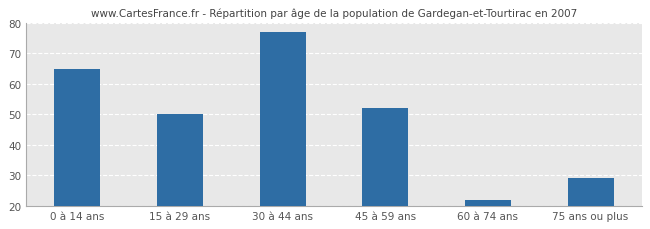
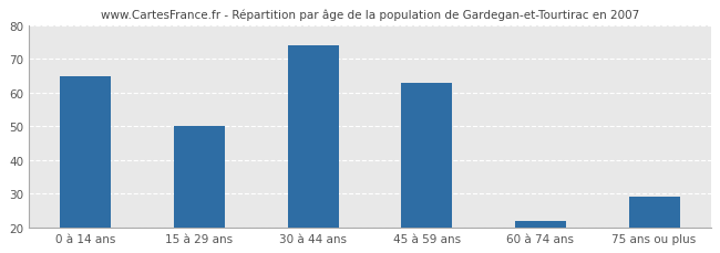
30 à 44 ans: 77 -> 74
45 à 59 ans: 52 -> 63
